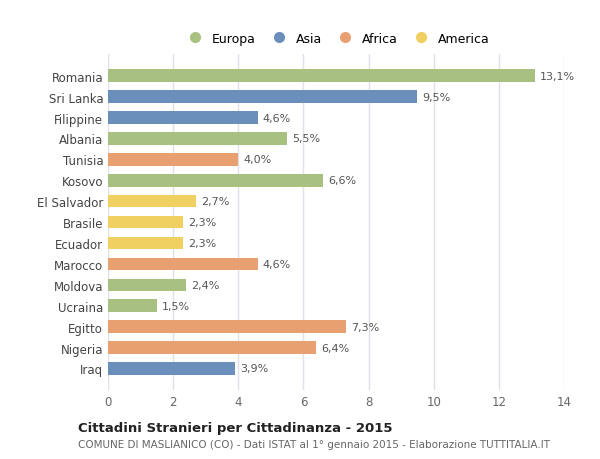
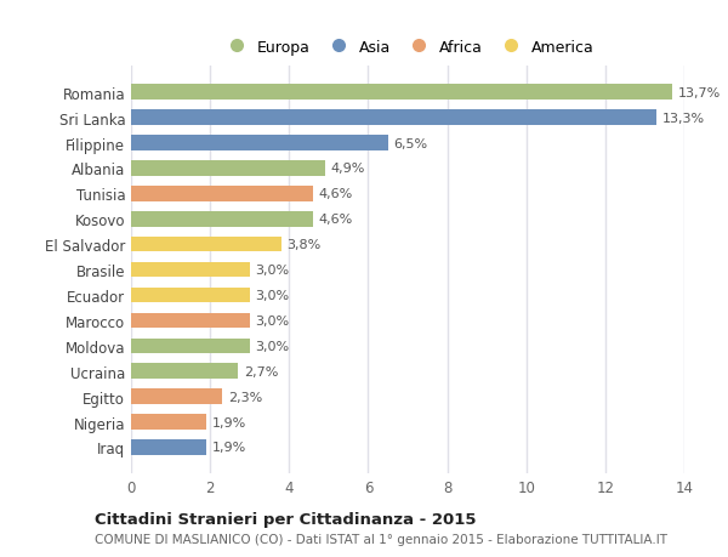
Romania: 13,1% -> 13,7%
Sri Lanka: 9,5% -> 13,3%
Filippine: 4,6% -> 6,5%
Albania: 5,5% -> 4,9%
Tunisia: 4,0% -> 4,6%
Kosovo: 6,6% -> 4,6%
El Salvador: 2,7% -> 3,8%
Brasile: 2,3% -> 3,0%
Ecuador: 2,3% -> 3,0%
Marocco: 4,6% -> 3,0%
Moldova: 2,4% -> 3,0%
Ucraina: 1,5% -> 2,7%
Egitto: 7,3% -> 2,3%
Nigeria: 6,4% -> 1,9%
Iraq: 3,9% -> 1,9%
